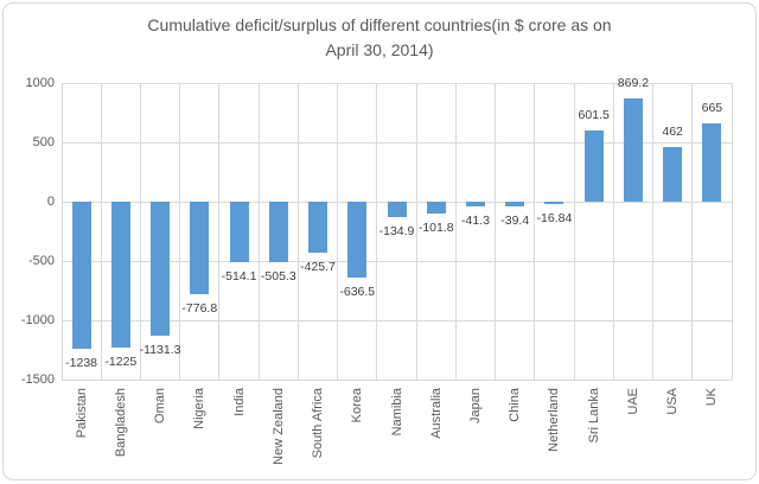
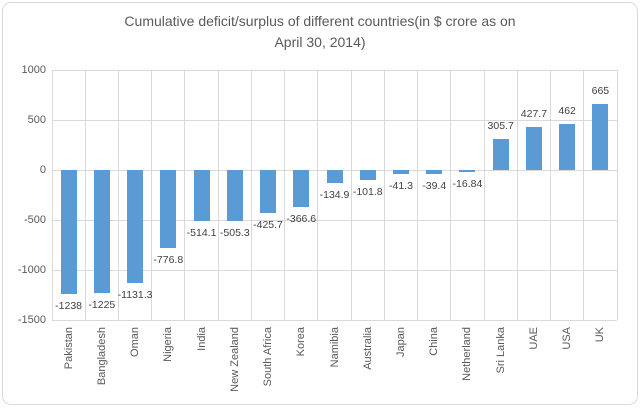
Korea: -636.5 -> -366.6
Sri Lanka: 601.5 -> 305.7
UAE: 869.2 -> 427.7
